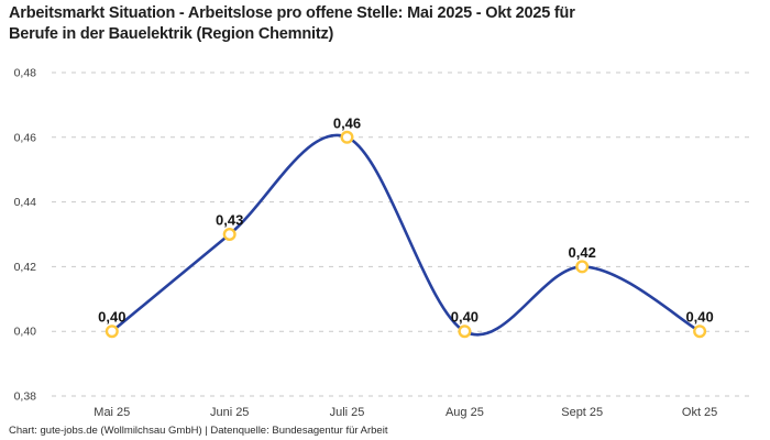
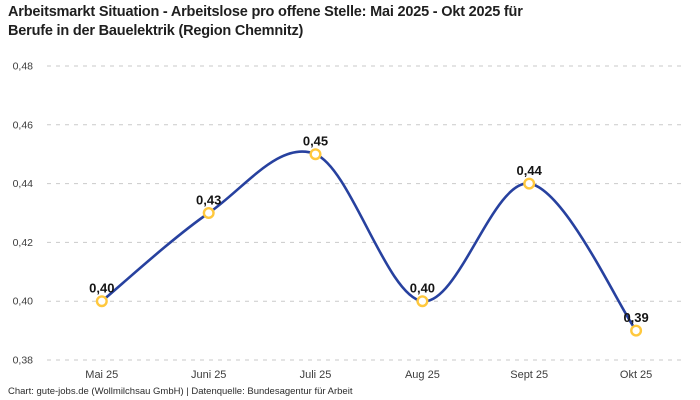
Juli 25: 0,46 -> 0,45
Sept 25: 0,42 -> 0,44
Okt 25: 0,40 -> 0,39
